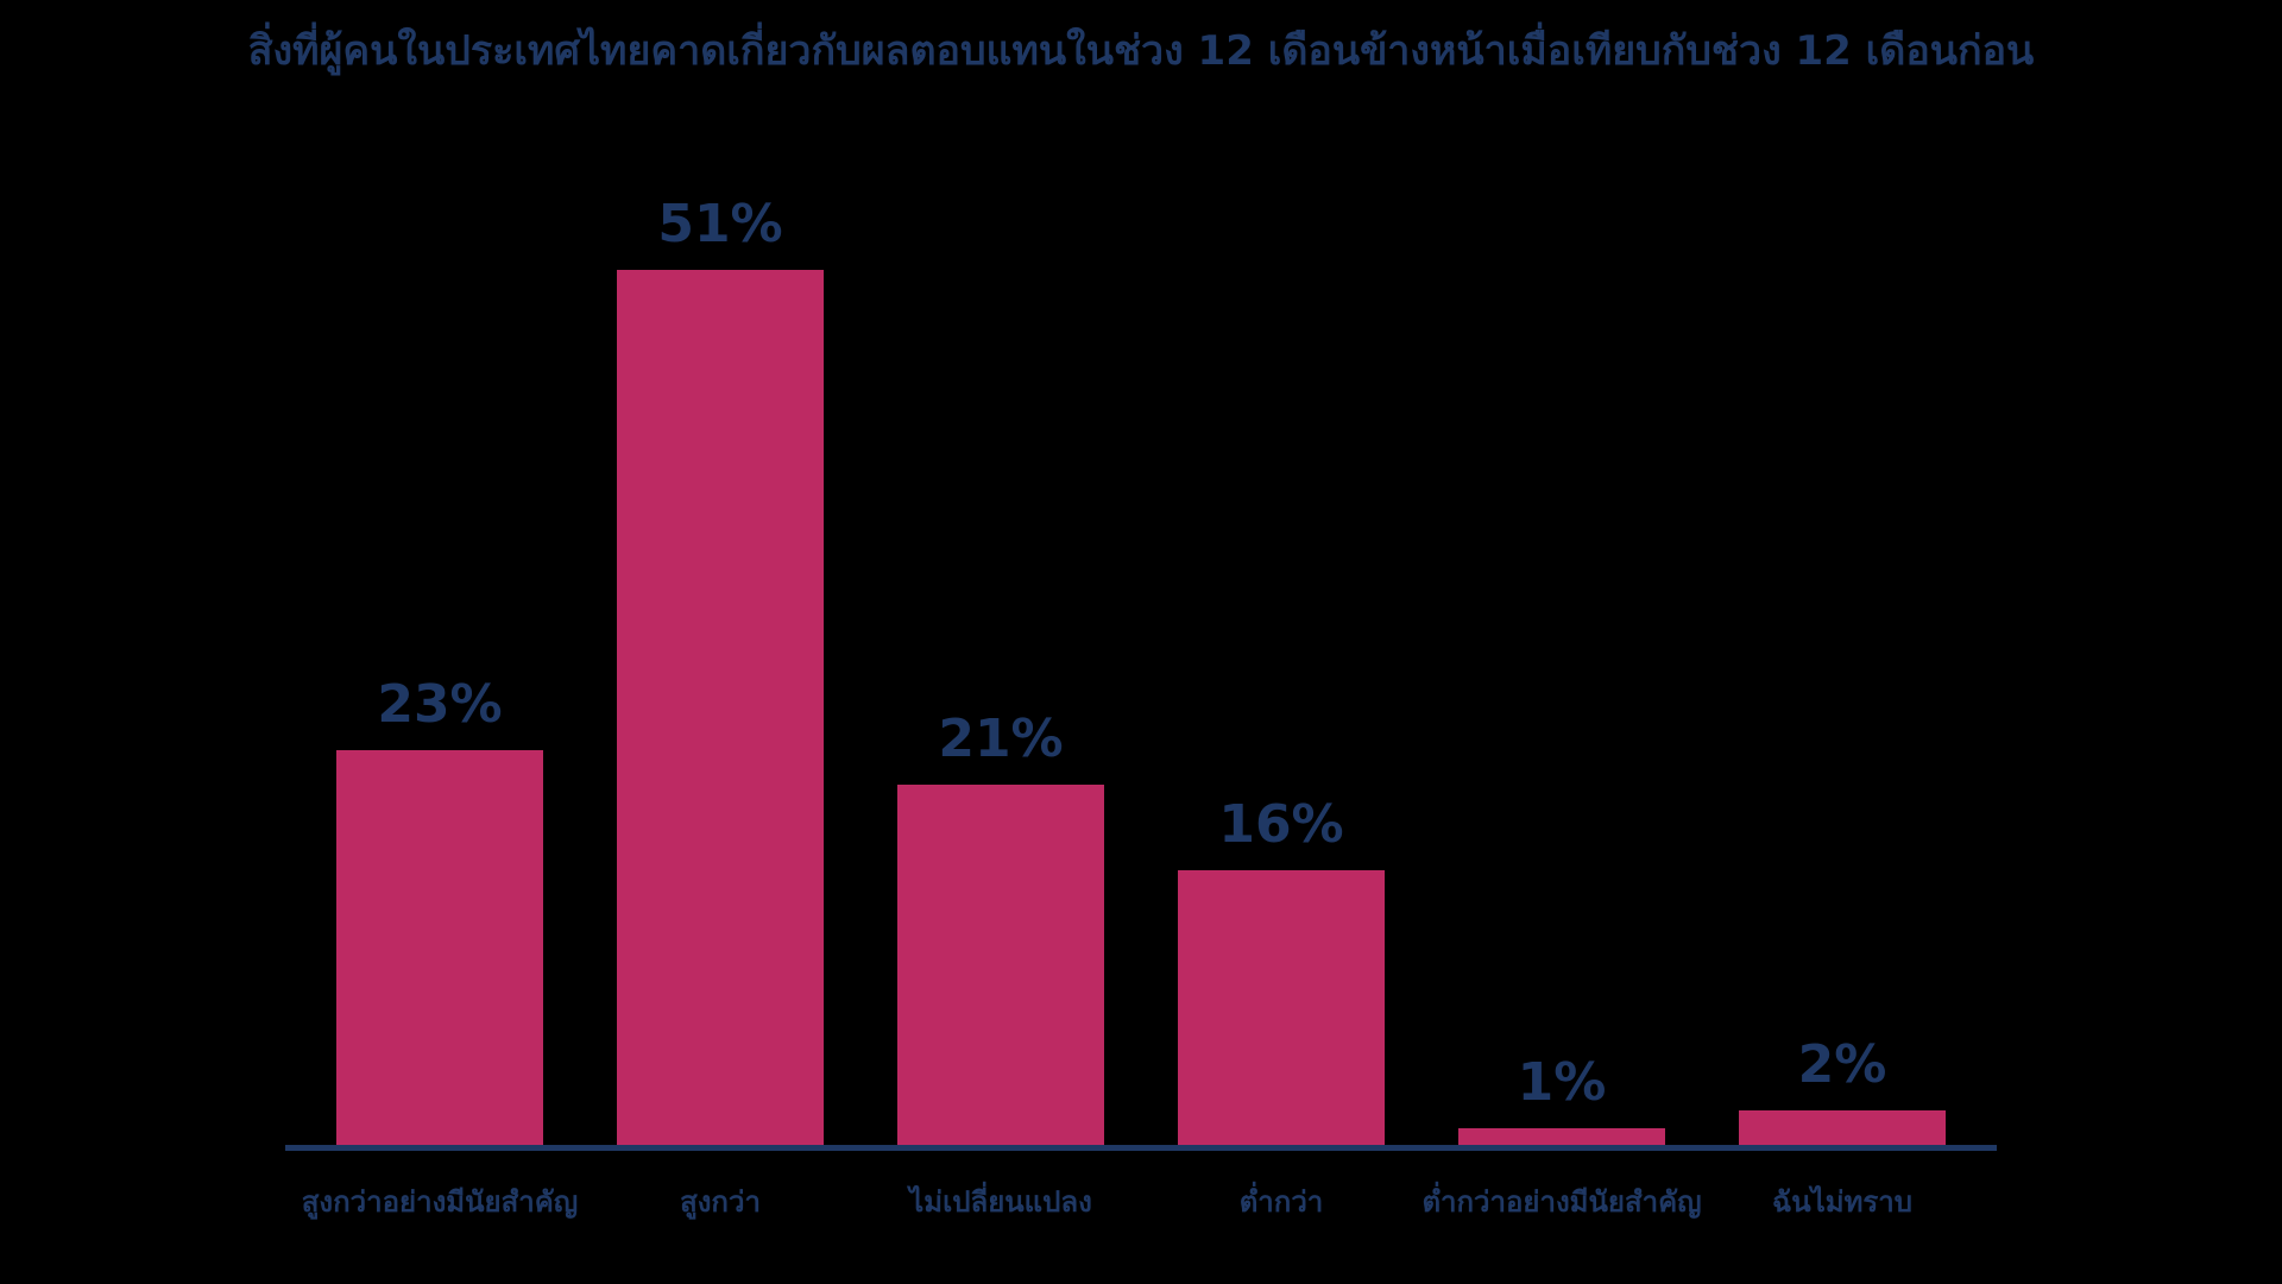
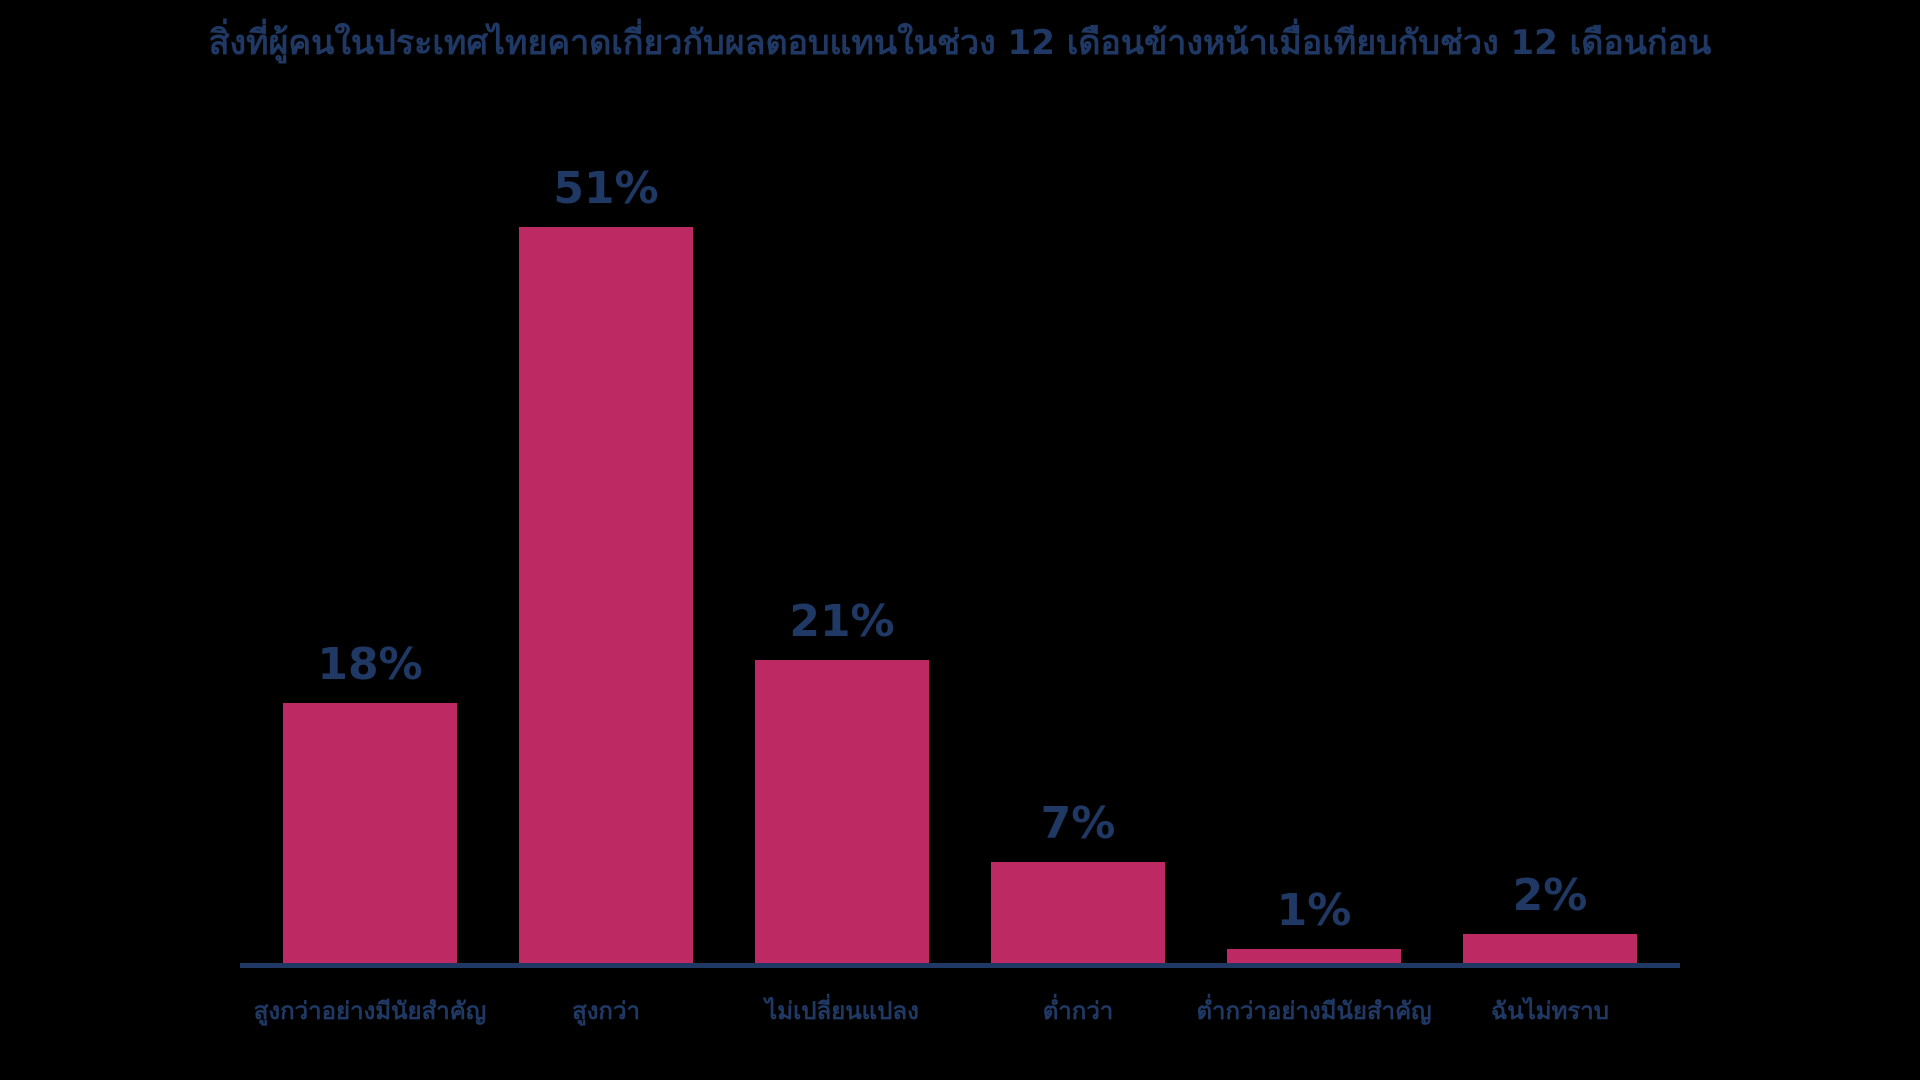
สูงกว่าอย่างมีนัยสำคัญ: 23% -> 18%
ต่ำกว่า: 16% -> 7%
